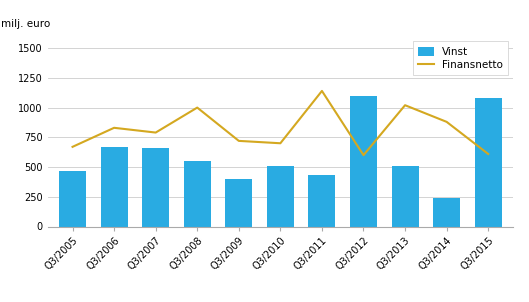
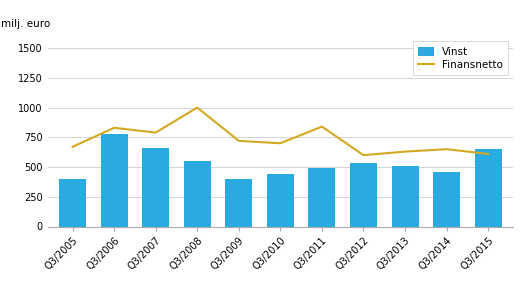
Vinst/Q3/2005: 470 -> 400
Vinst/Q3/2006: 670 -> 780
Vinst/Q3/2010: 510 -> 440
Vinst/Q3/2011: 430 -> 490
Finansnetto/Q3/2011: 1140 -> 840
Vinst/Q3/2012: 1100 -> 540
Finansnetto/Q3/2013: 1020 -> 630
Vinst/Q3/2014: 240 -> 460
Finansnetto/Q3/2014: 880 -> 650
Vinst/Q3/2015: 1080 -> 660
